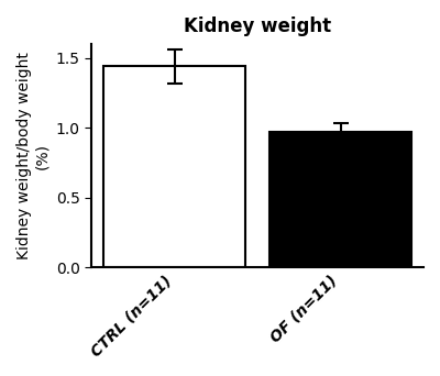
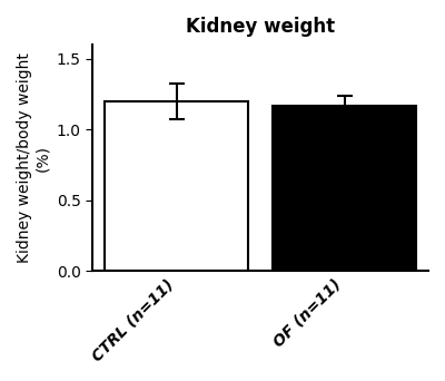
CTRL (n=11): 1.44 -> 1.20
OF (n=11): 0.97 -> 1.17
